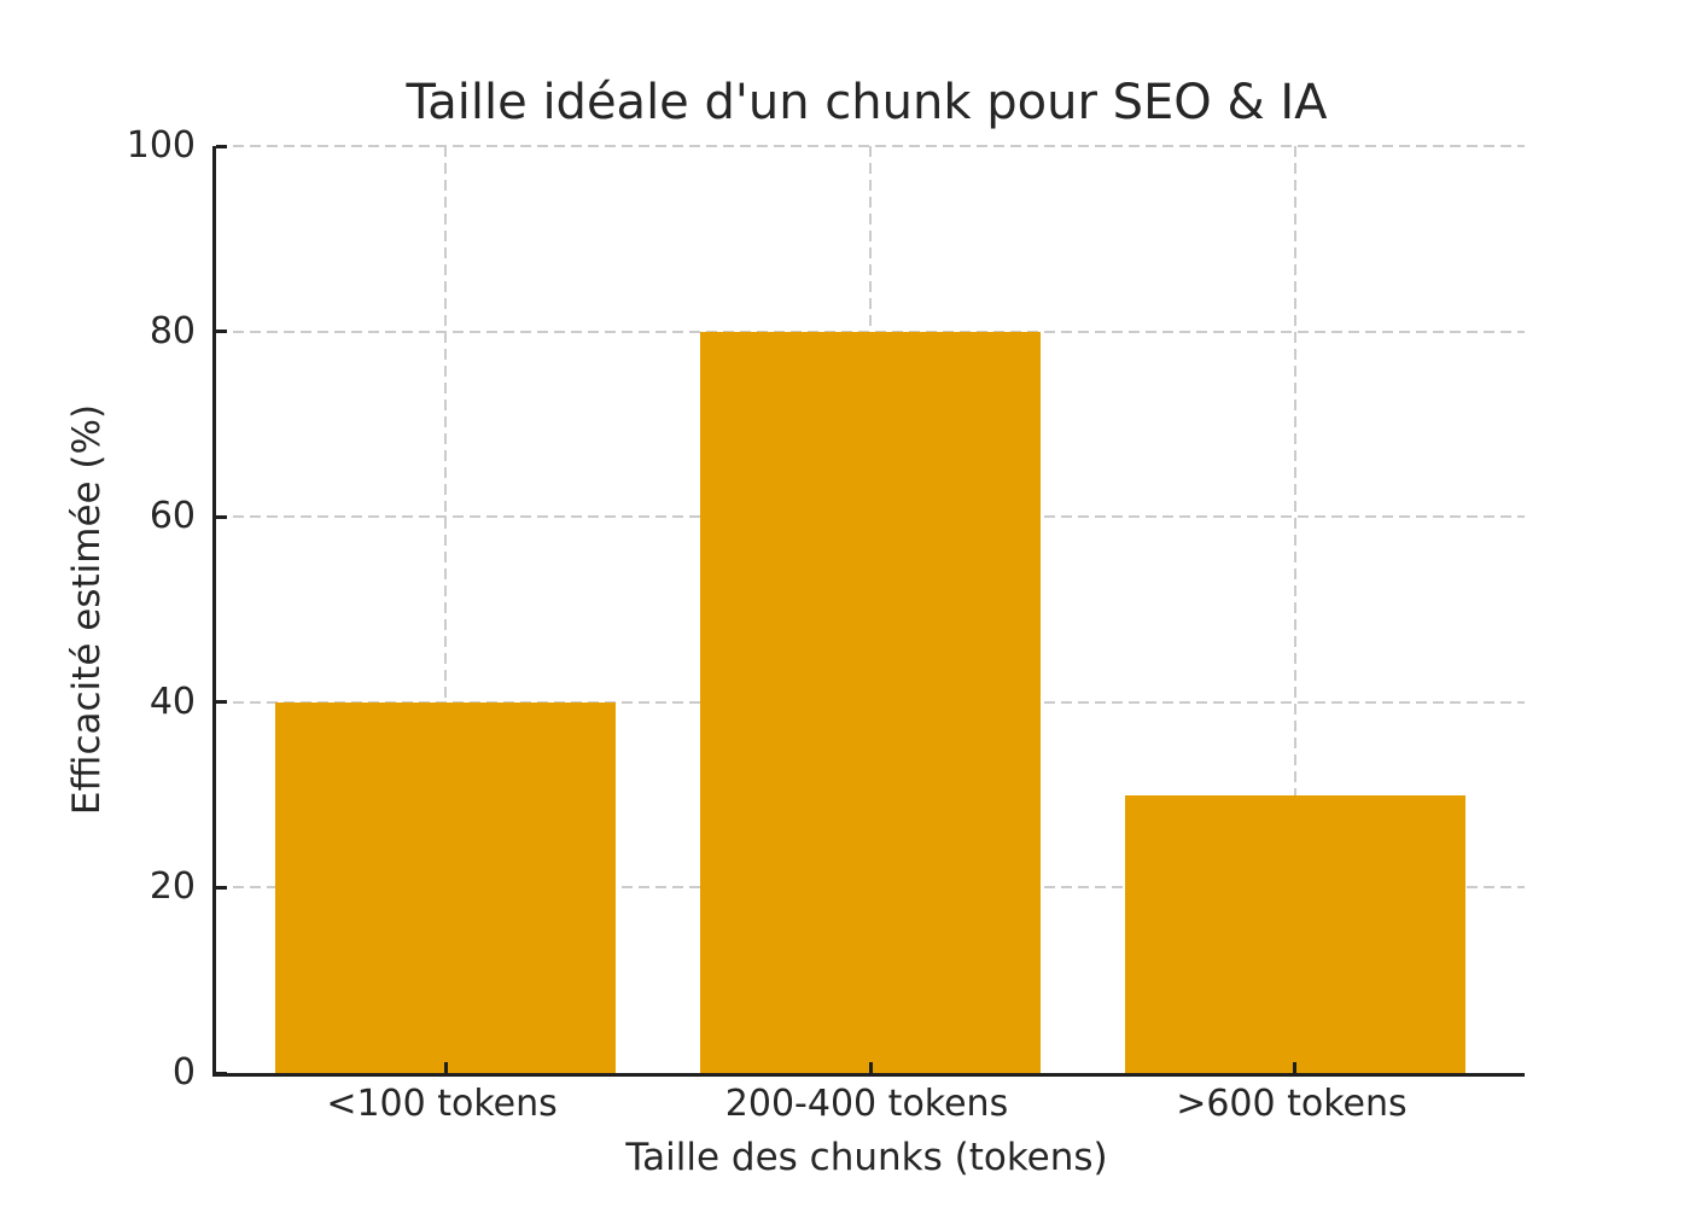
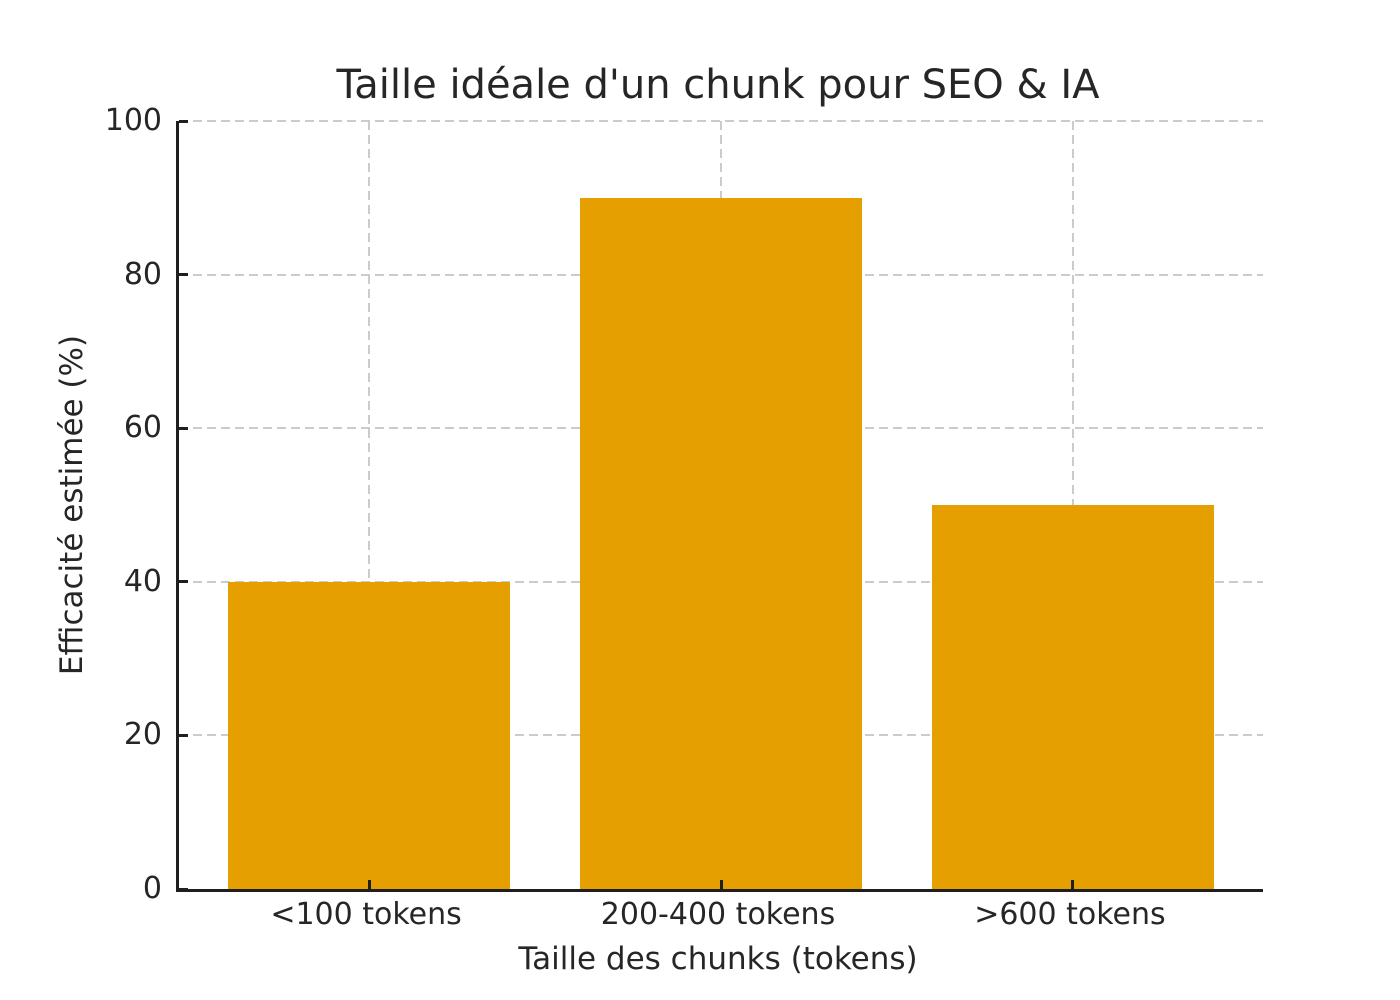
200-400 tokens: 80 -> 90
>600 tokens: 30 -> 50
